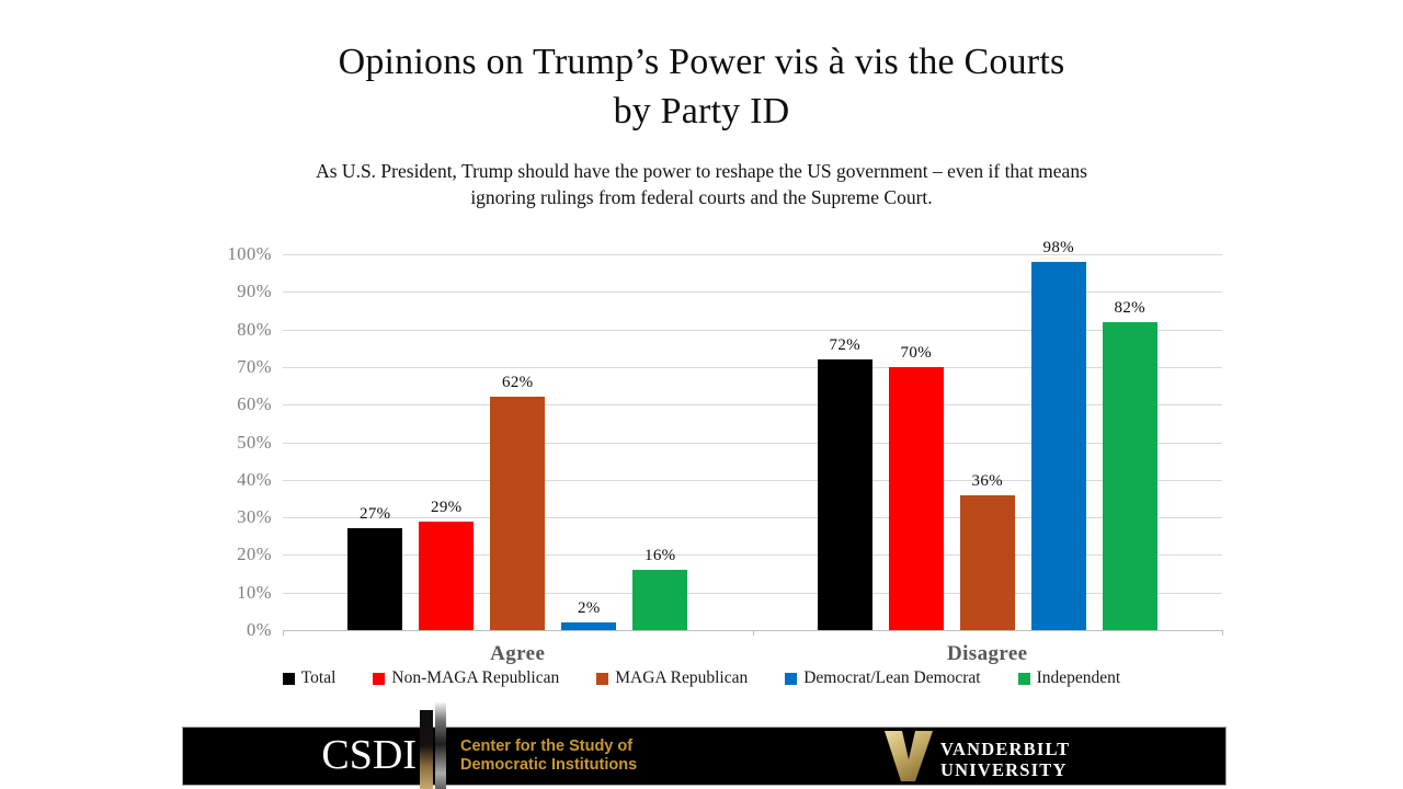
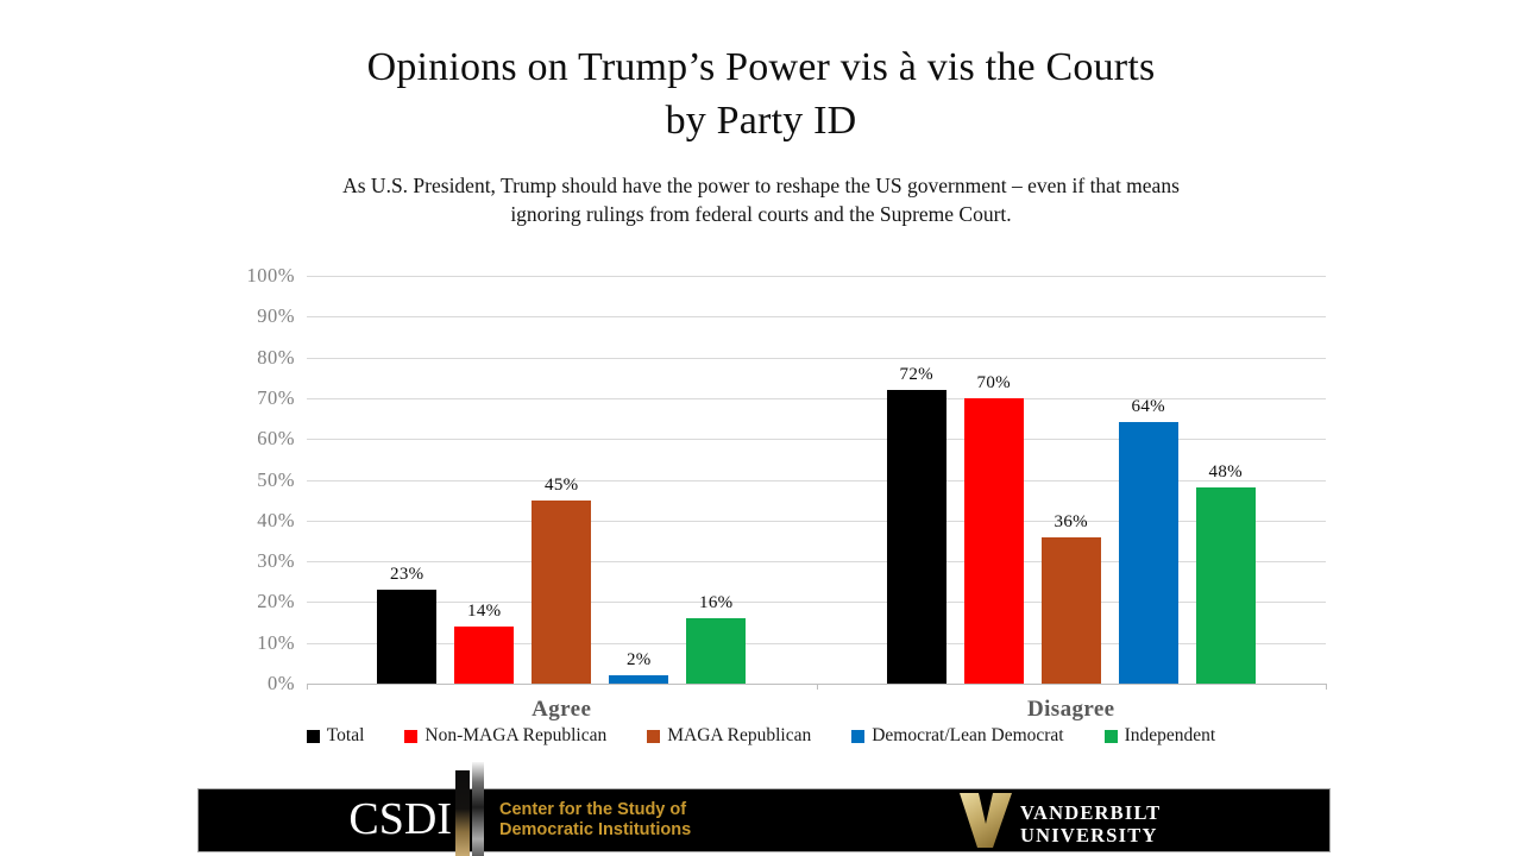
Total/Agree: 27% -> 23%
Non-MAGA Republican/Agree: 29% -> 14%
MAGA Republican/Agree: 62% -> 45%
Democrat/Lean Democrat/Disagree: 98% -> 64%
Independent/Disagree: 82% -> 48%
